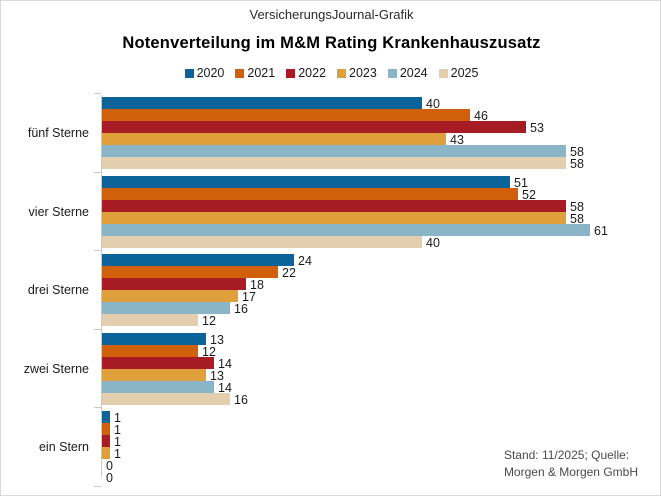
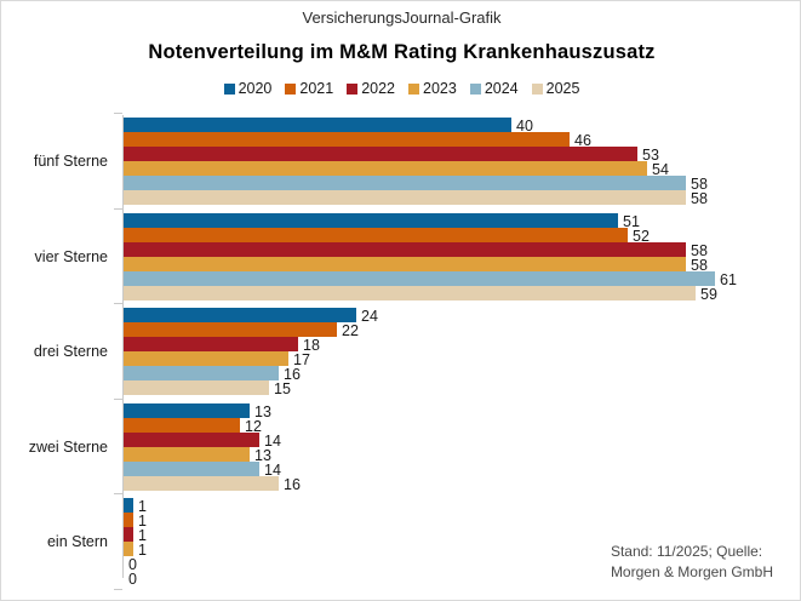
2023/fünf Sterne: 43 -> 54
2025/vier Sterne: 40 -> 59
2025/drei Sterne: 12 -> 15
